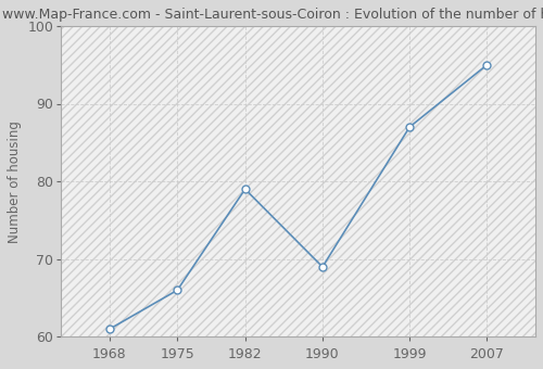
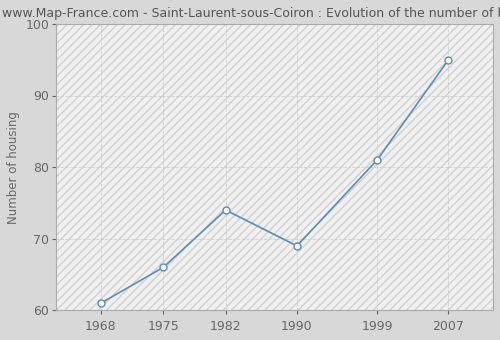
1982: 79 -> 74
1999: 87 -> 81
